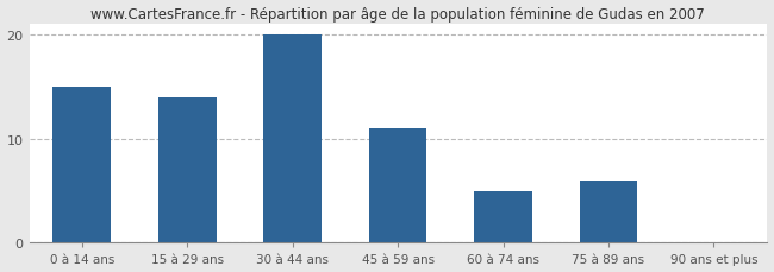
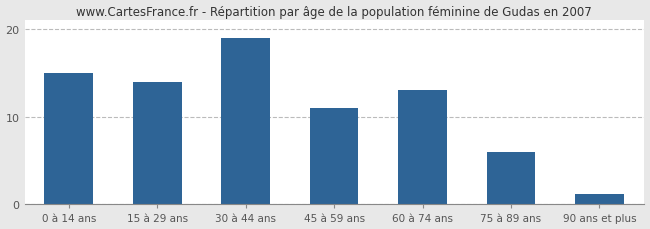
30 à 44 ans: 20.0 -> 19.0
60 à 74 ans: 5.0 -> 13.0
90 ans et plus: 0.1 -> 1.2
